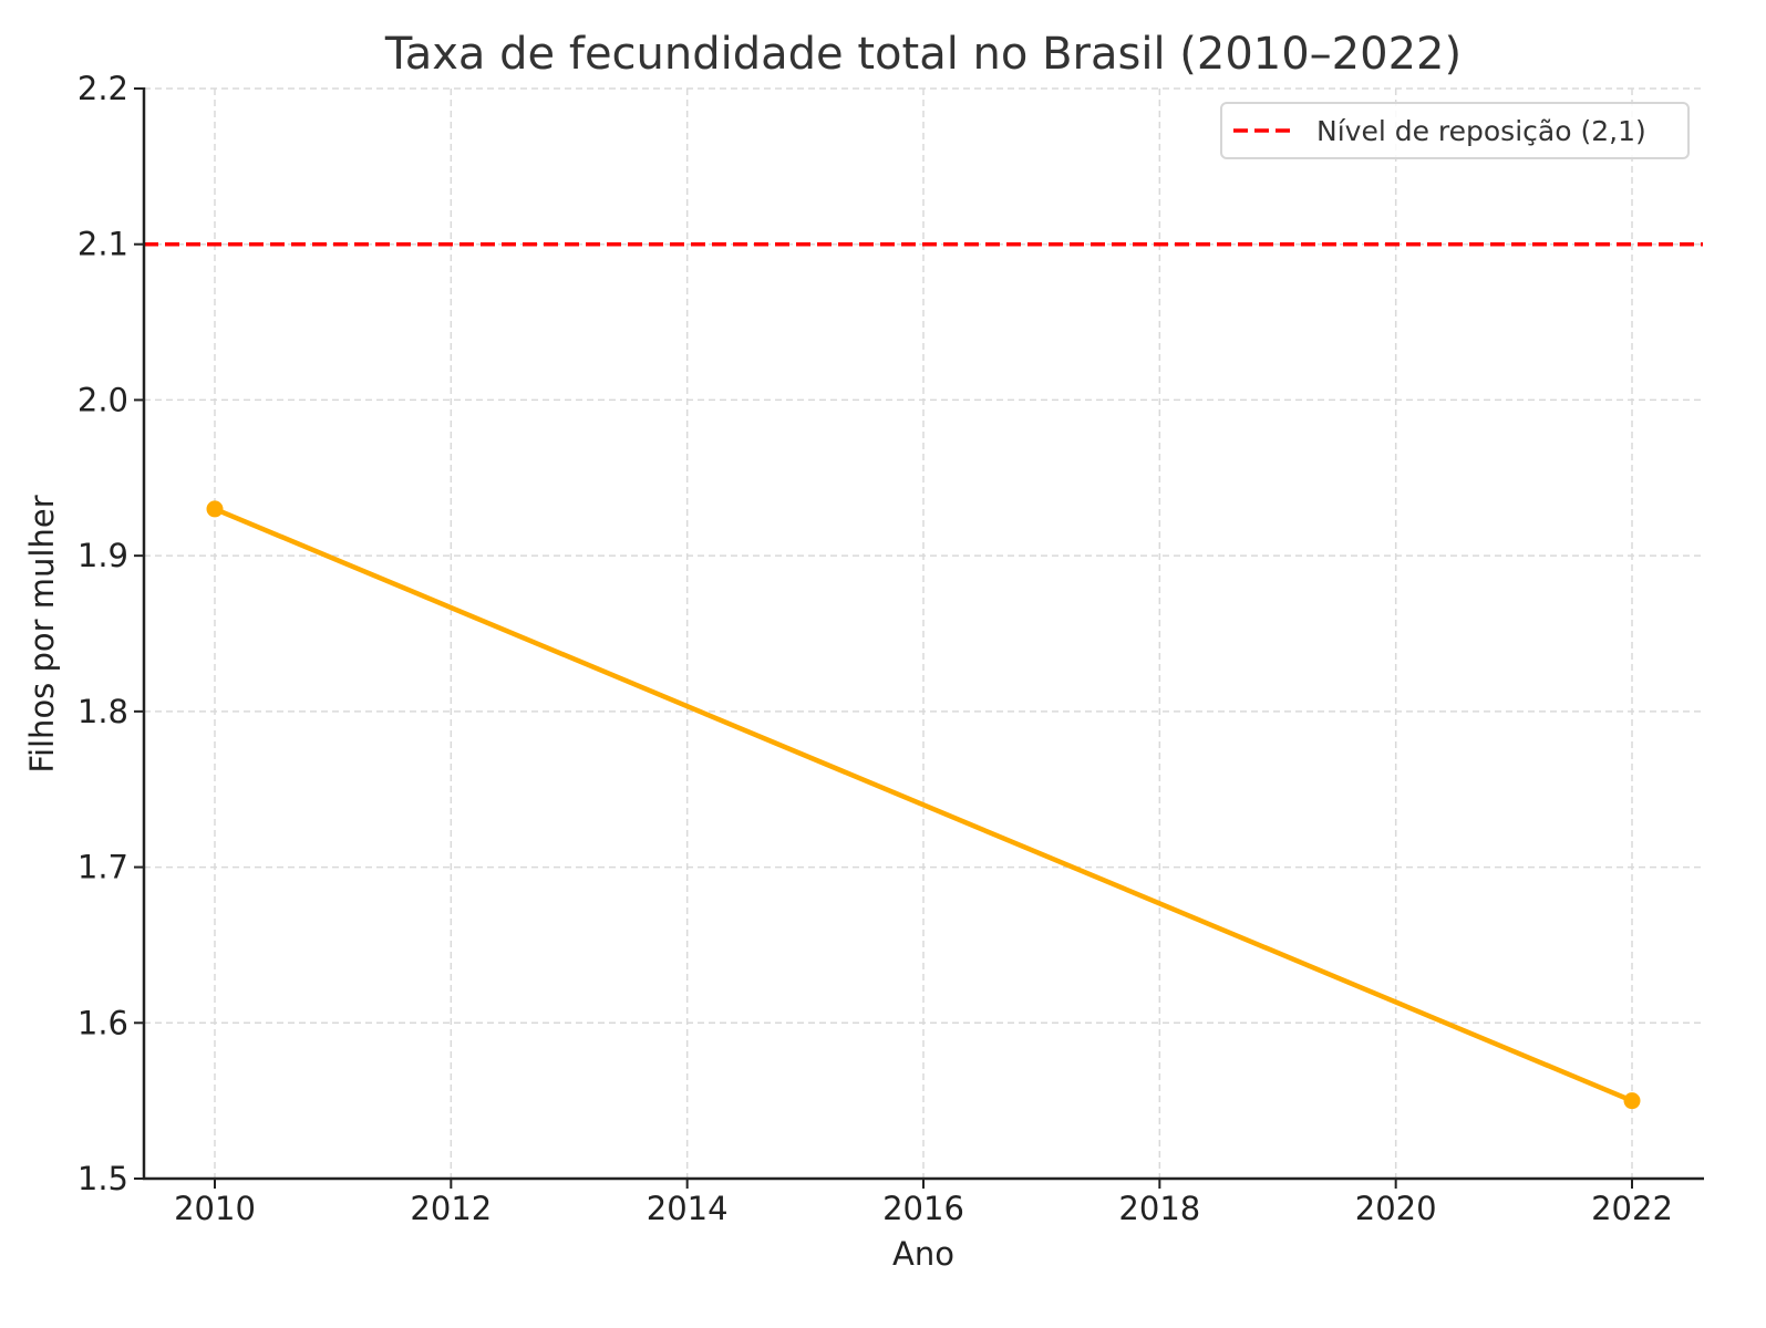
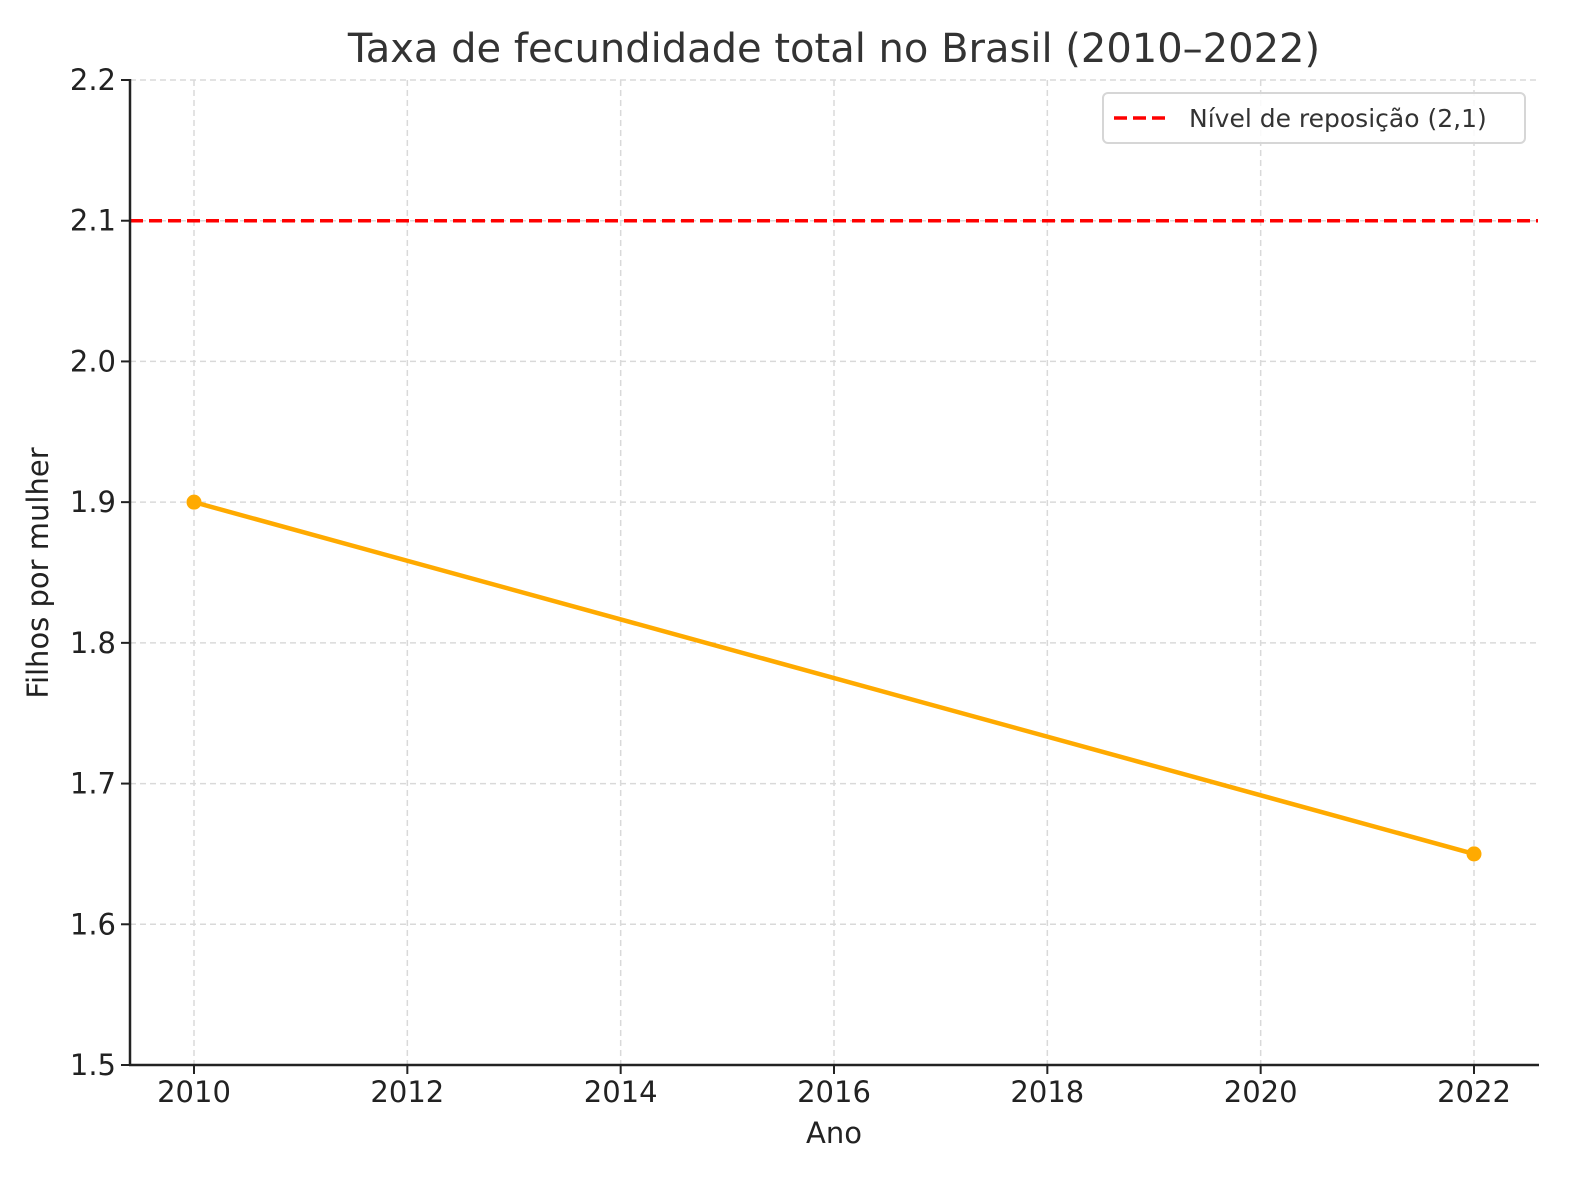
2010: 1.93 -> 1.90
2022: 1.55 -> 1.65
